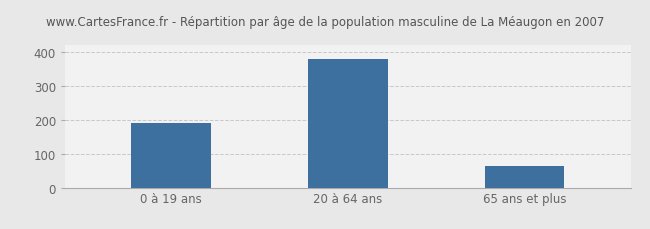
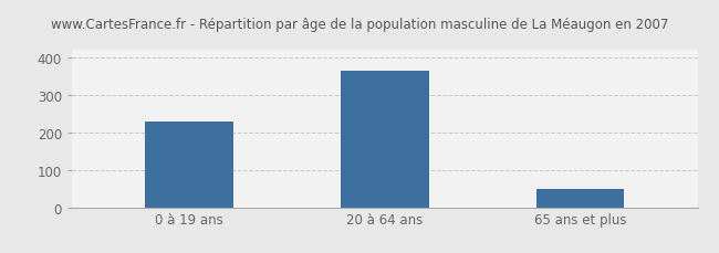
0 à 19 ans: 190 -> 230
20 à 64 ans: 380 -> 365
65 ans et plus: 65 -> 50
